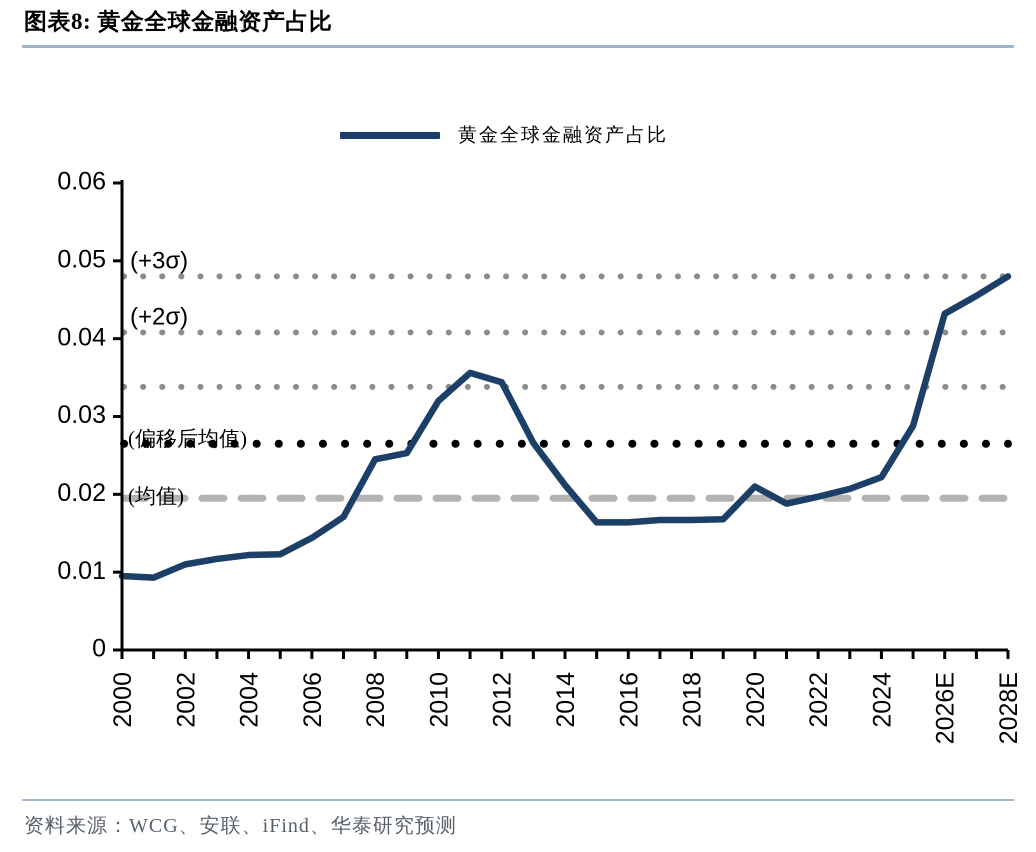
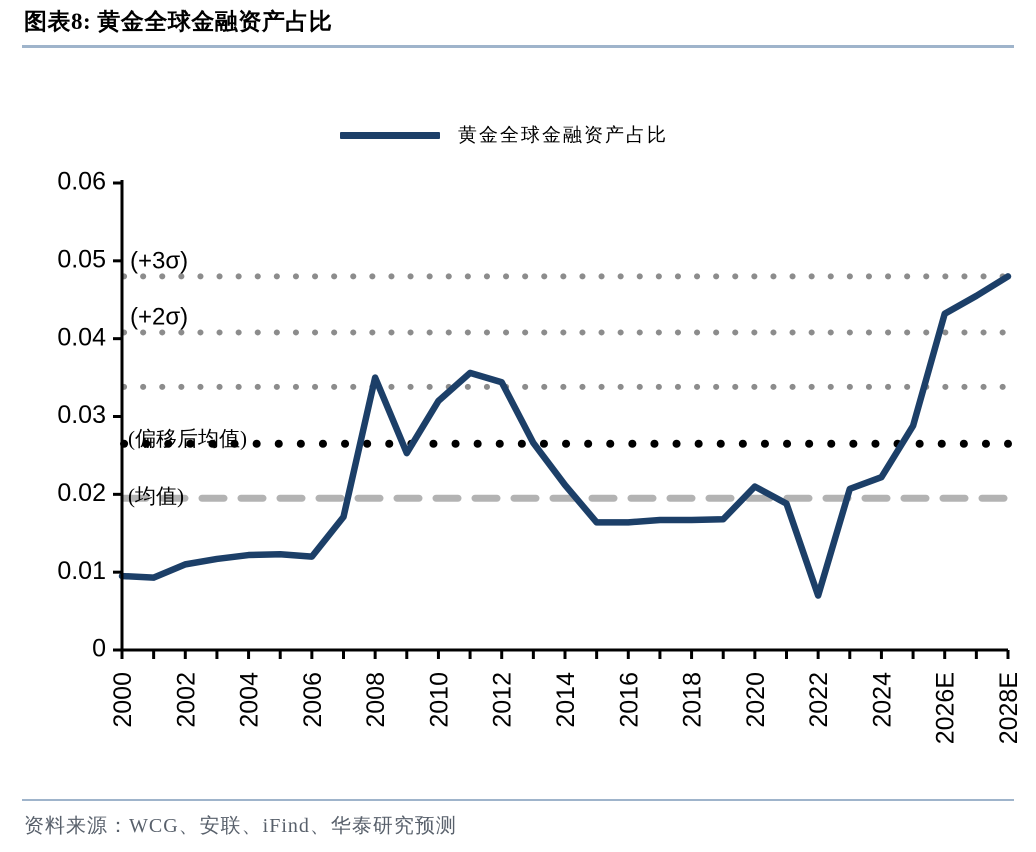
2006: 0.014 -> 0.012
2008: 0.025 -> 0.035
2022: 0.020 -> 0.007
